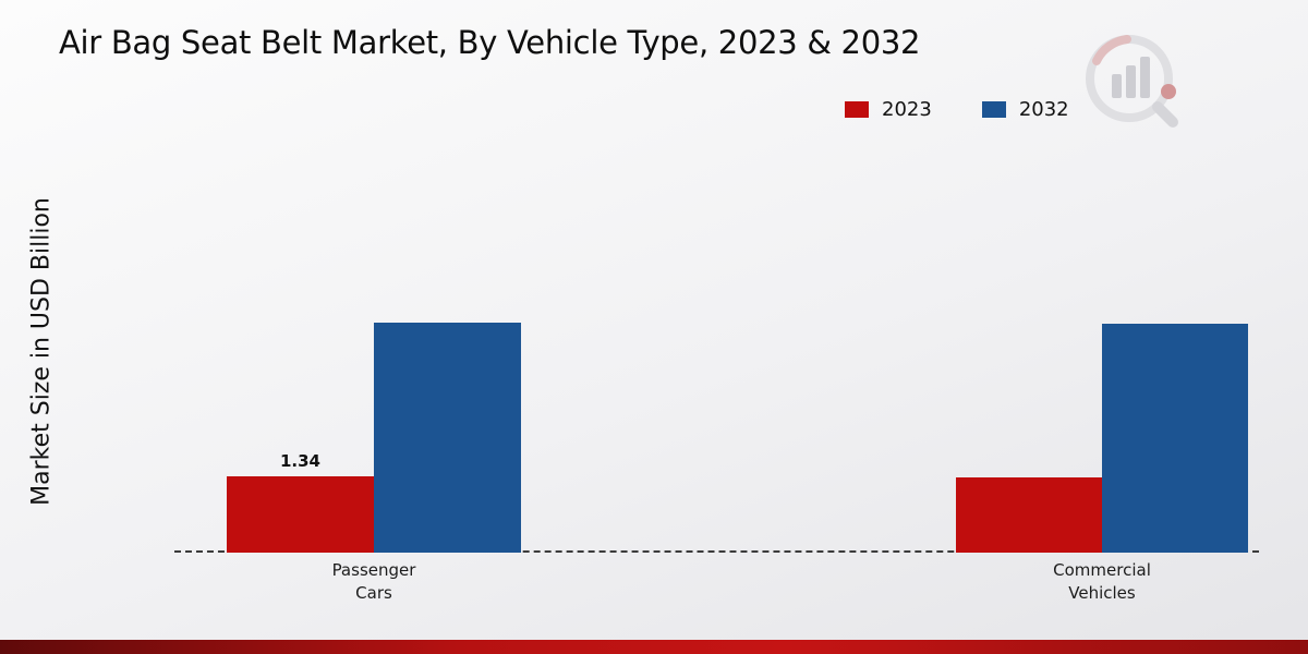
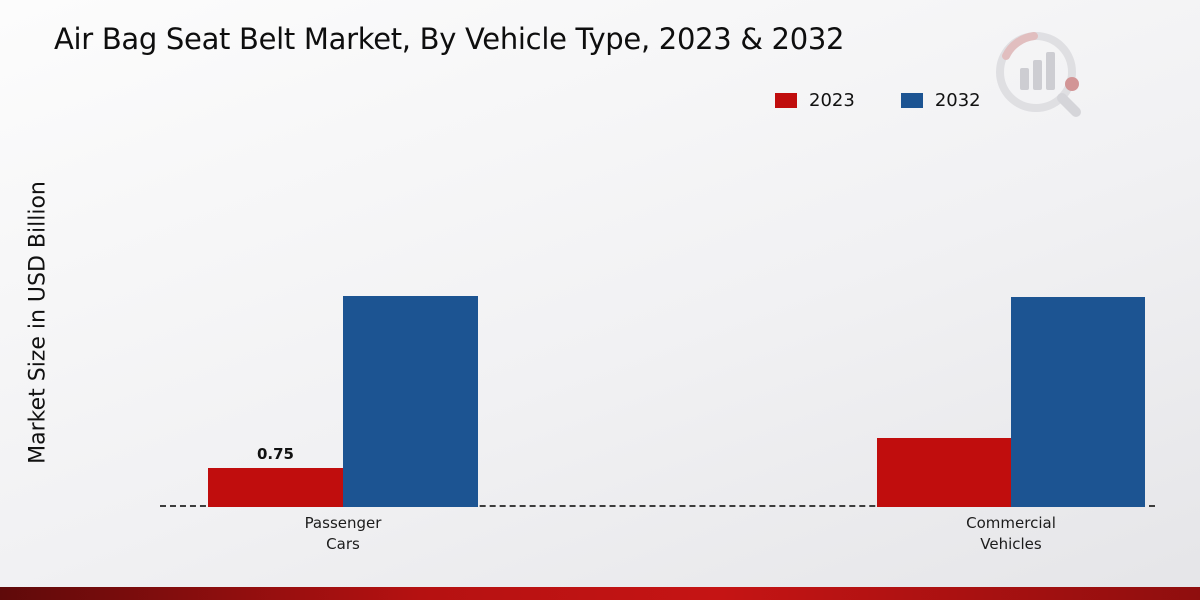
2023/Passenger Cars: 1.34 -> 0.75
